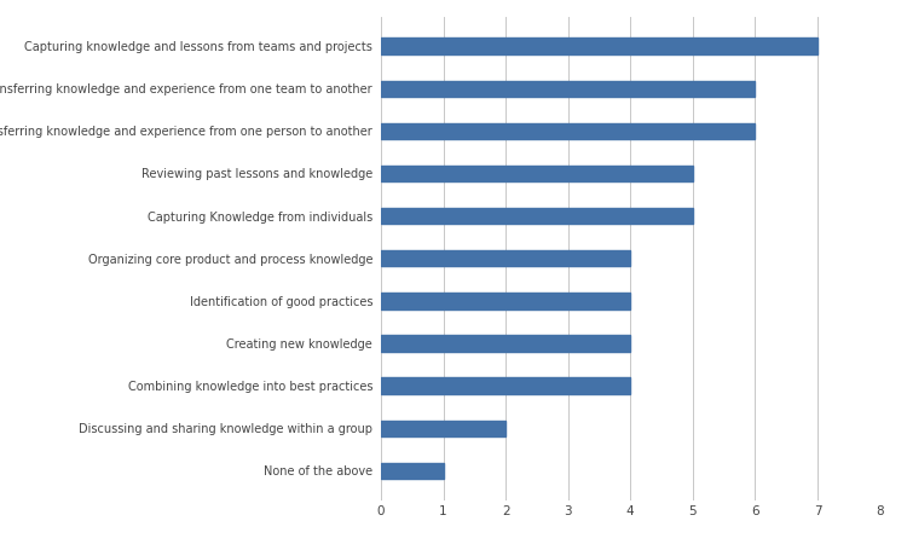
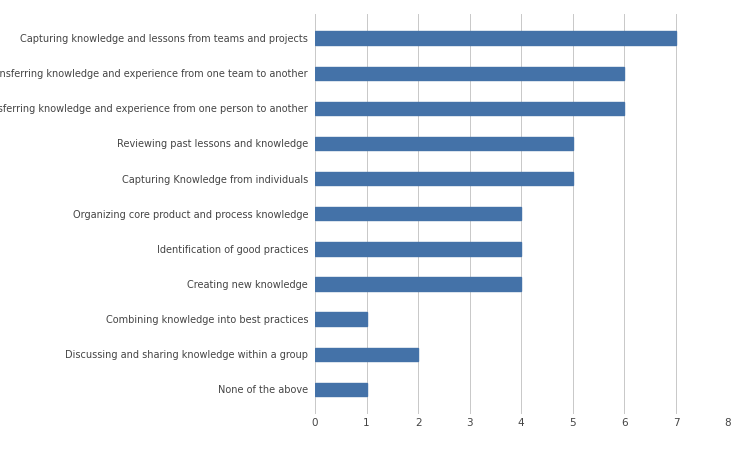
Combining knowledge into best practices: 4 -> 1
